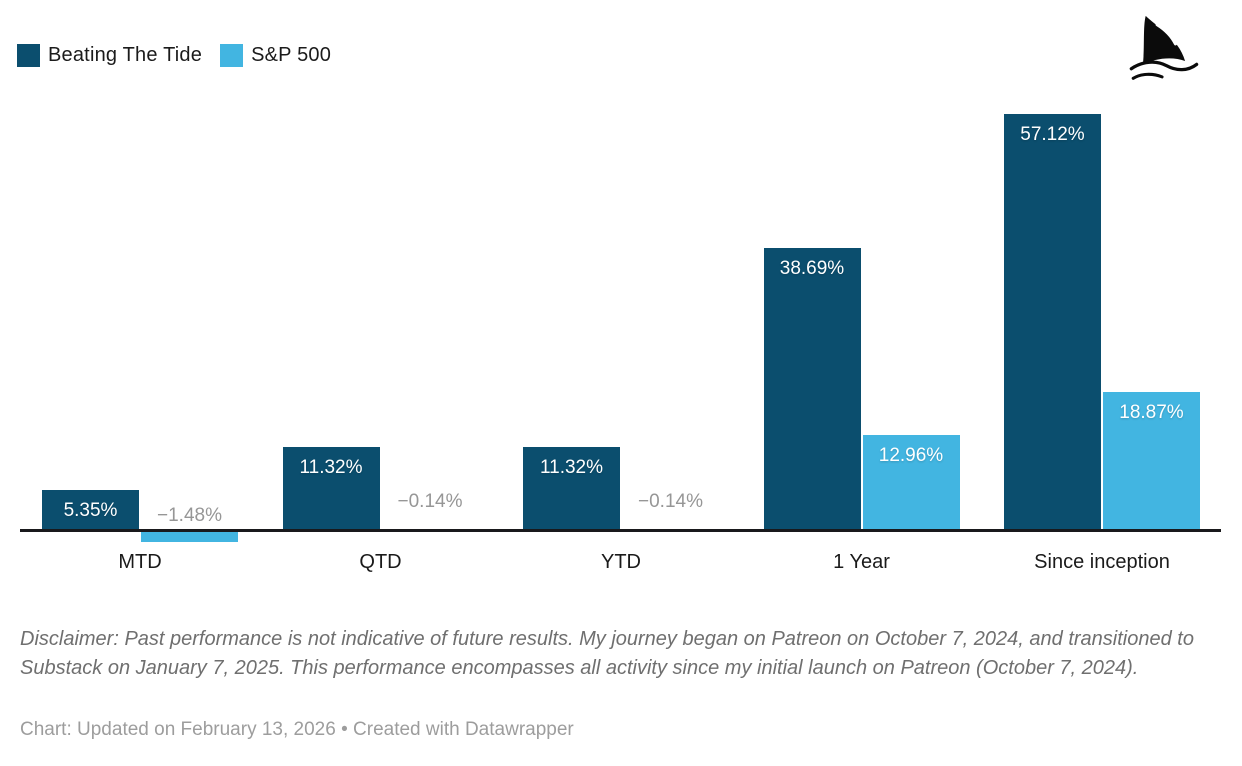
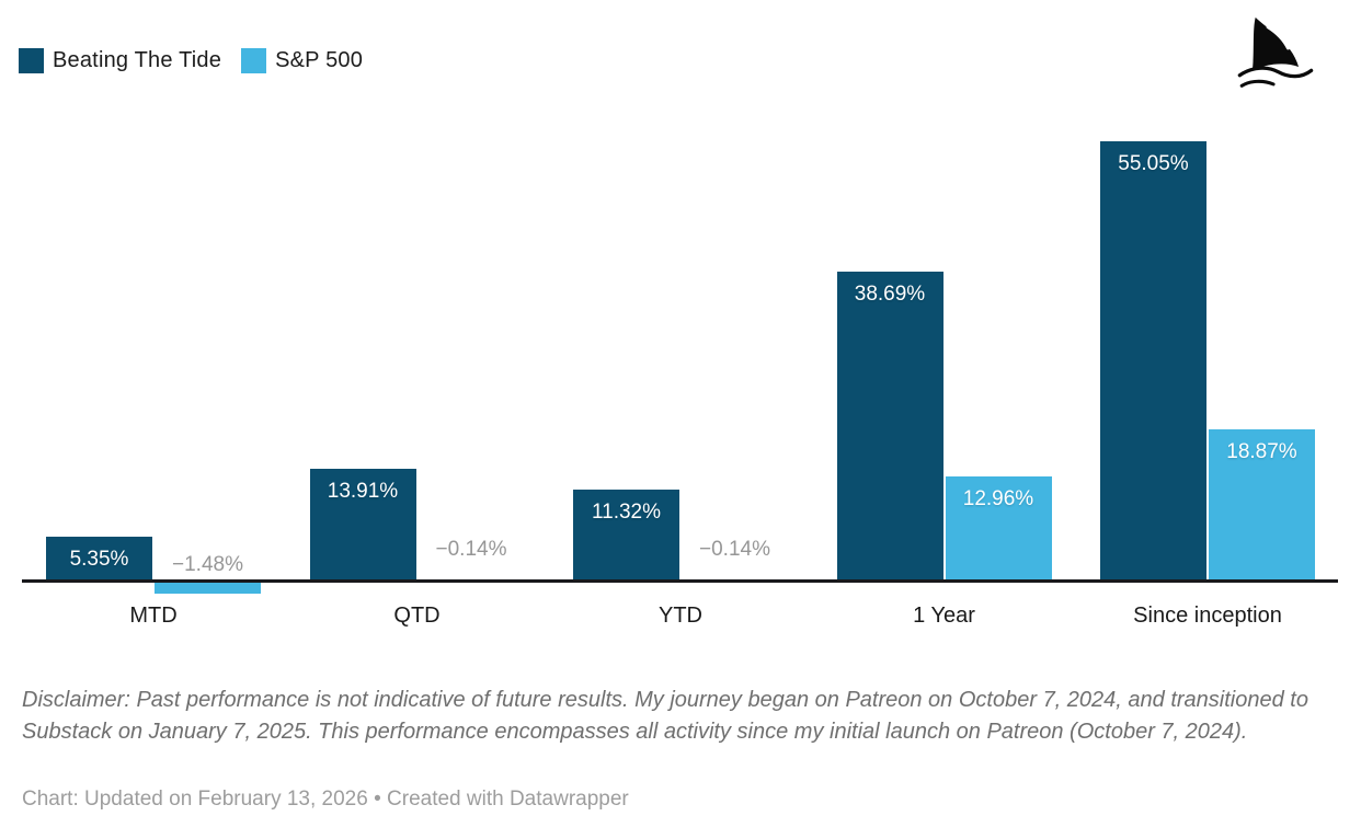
Beating The Tide/QTD: 11.32% -> 13.91%
Beating The Tide/Since inception: 57.12% -> 55.05%
